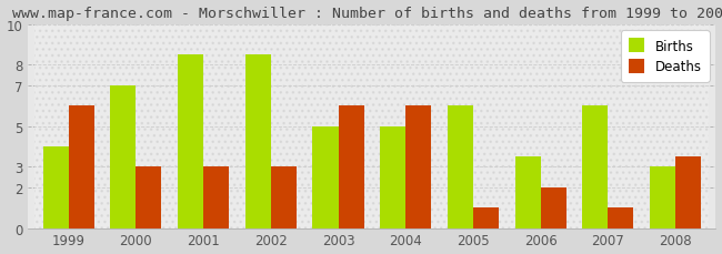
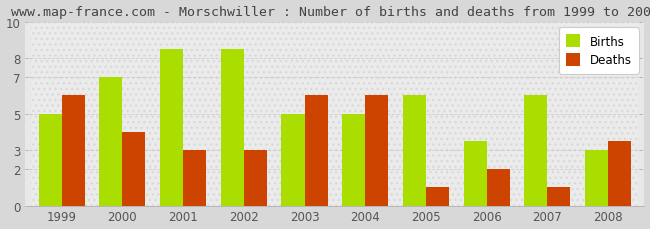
Births/1999: 4.0 -> 5.0
Deaths/2000: 3.0 -> 4.0
